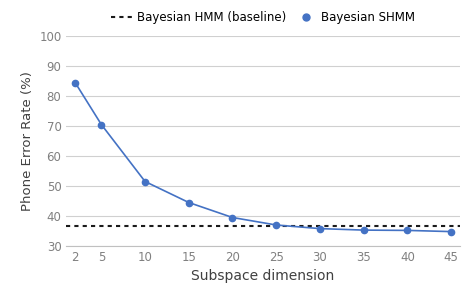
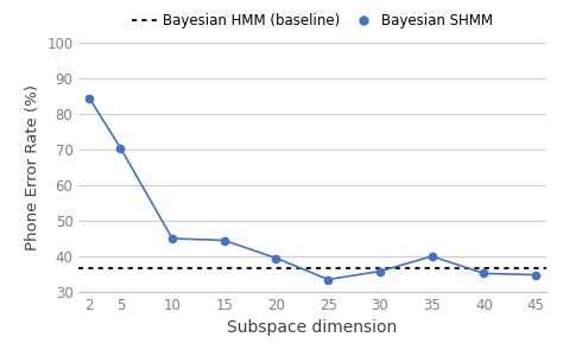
10: 51.5 -> 45.0
25: 37.0 -> 33.5
35: 35.3 -> 40.0
